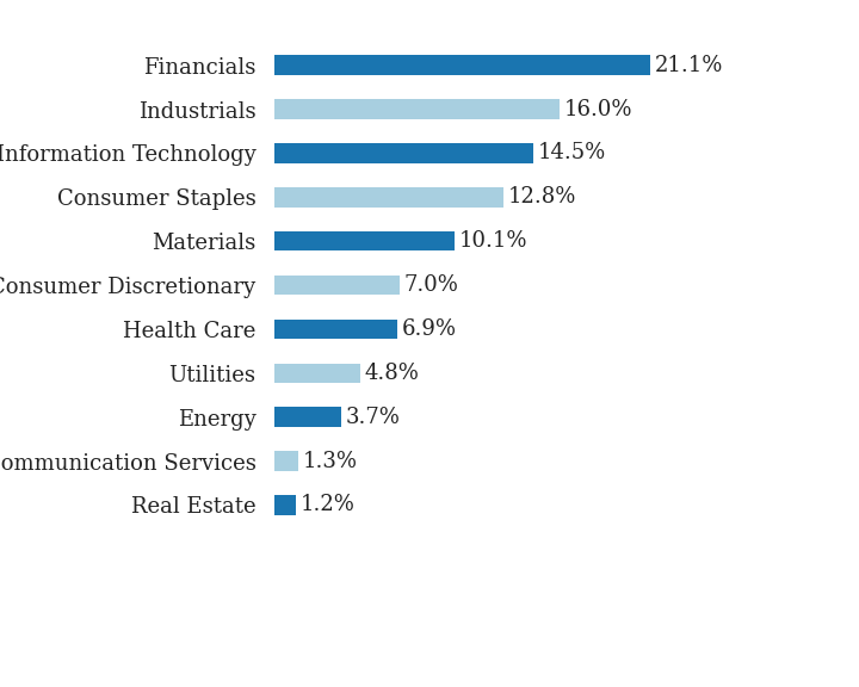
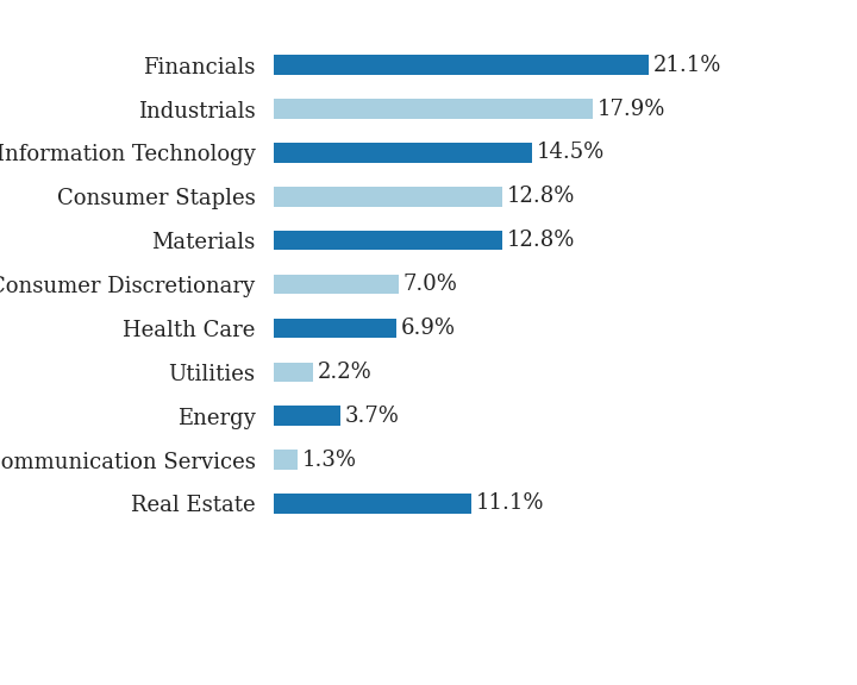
Industrials: 16.0% -> 17.9%
Materials: 10.1% -> 12.8%
Utilities: 4.8% -> 2.2%
Real Estate: 1.2% -> 11.1%
